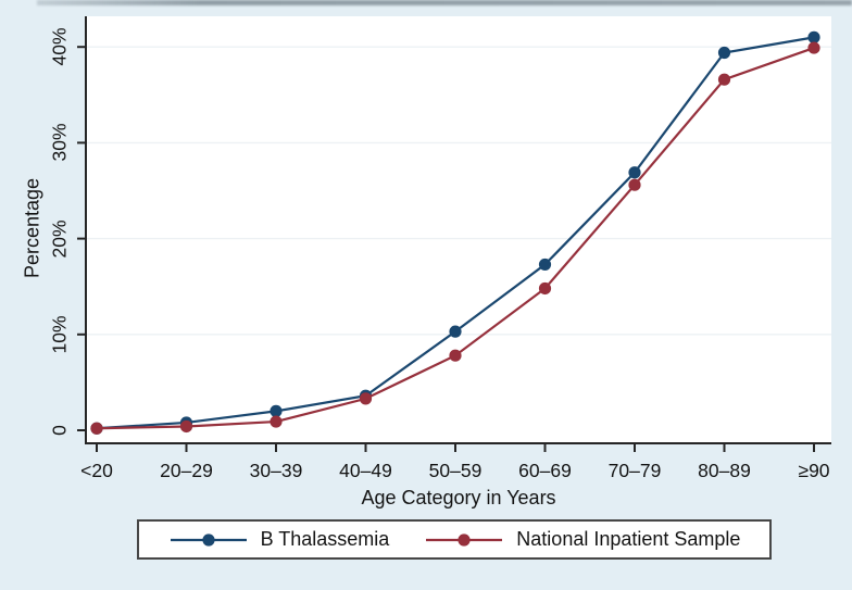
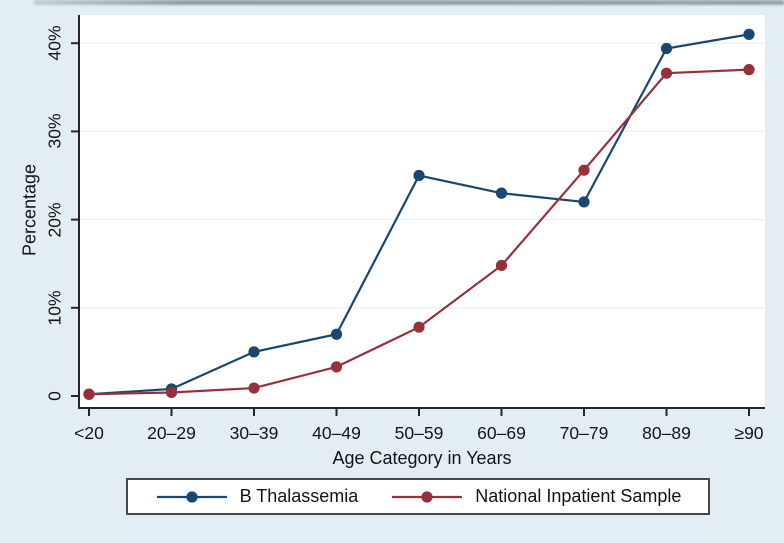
B Thalassemia/30–39: 2% -> 5%
B Thalassemia/40–49: 4% -> 7%
B Thalassemia/50–59: 10% -> 25%
B Thalassemia/60–69: 17% -> 23%
B Thalassemia/70–79: 27% -> 22%
National Inpatient Sample/≥90: 40% -> 37%
